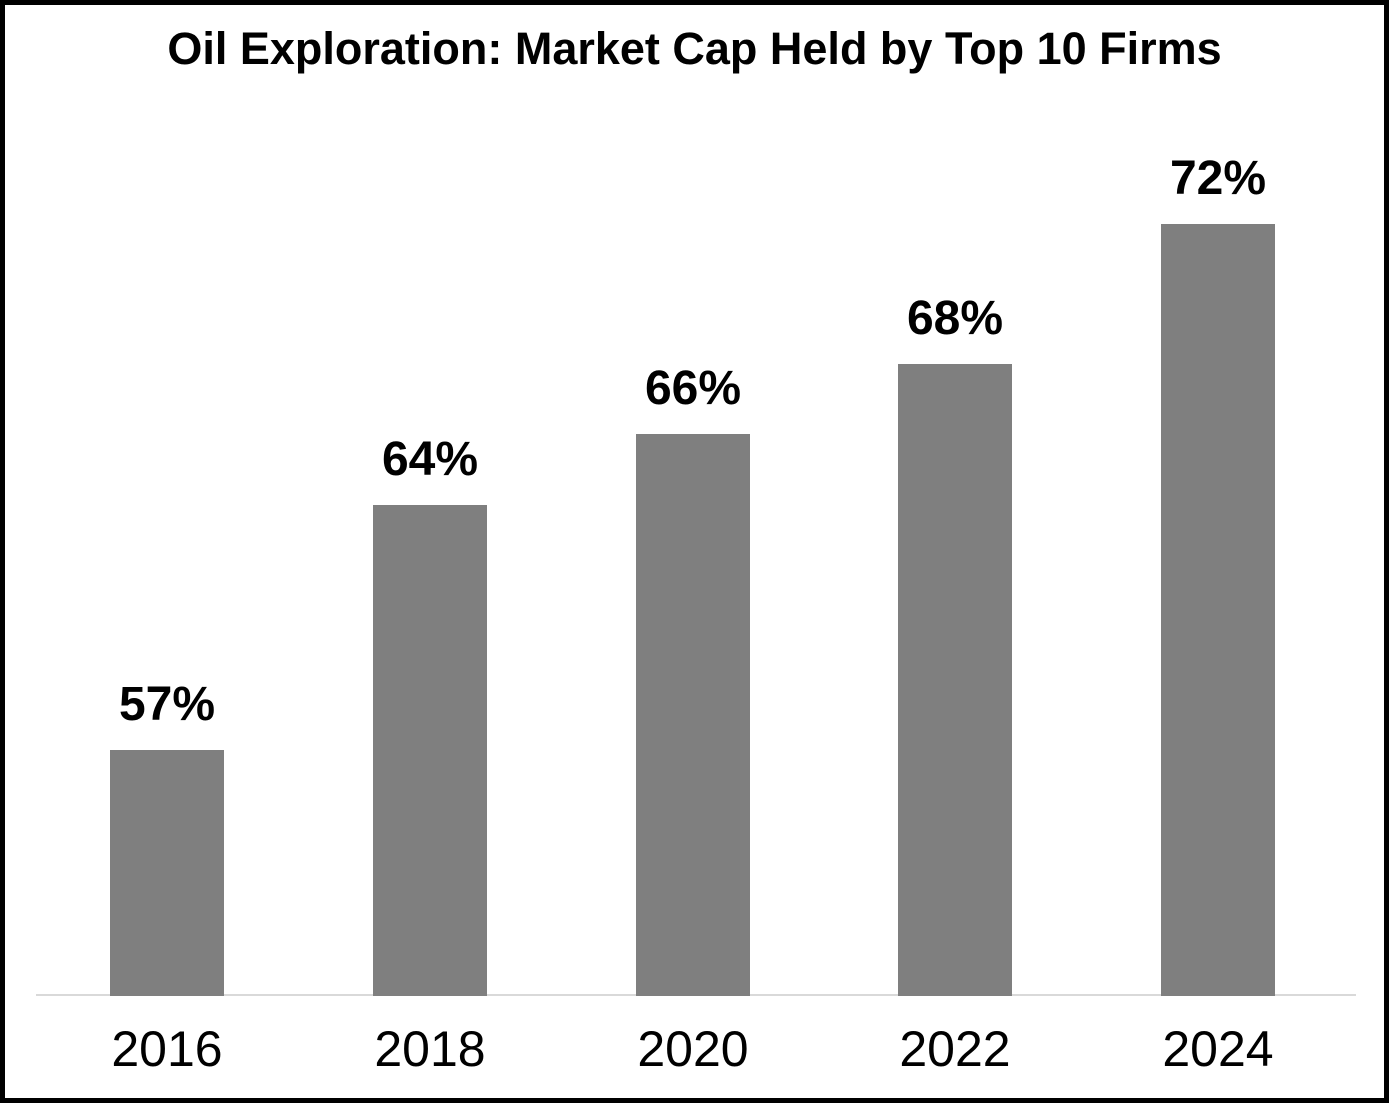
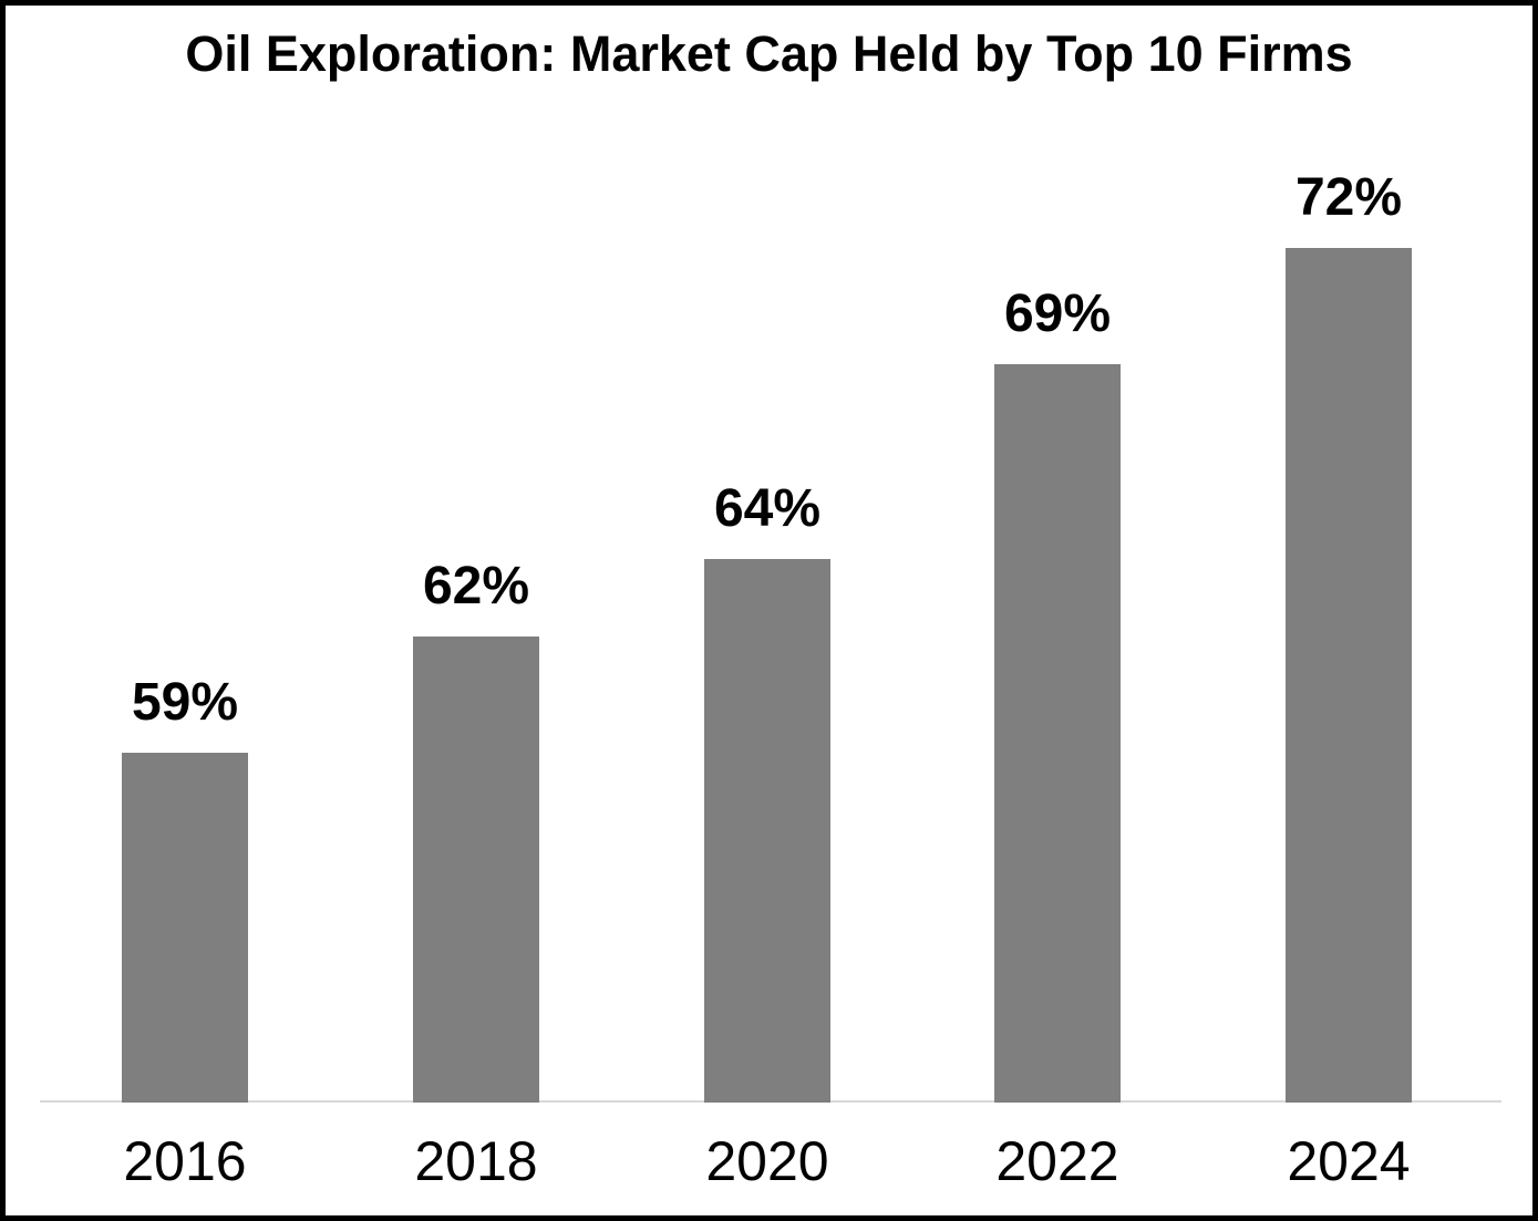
2016: 57% -> 59%
2018: 64% -> 62%
2020: 66% -> 64%
2022: 68% -> 69%
